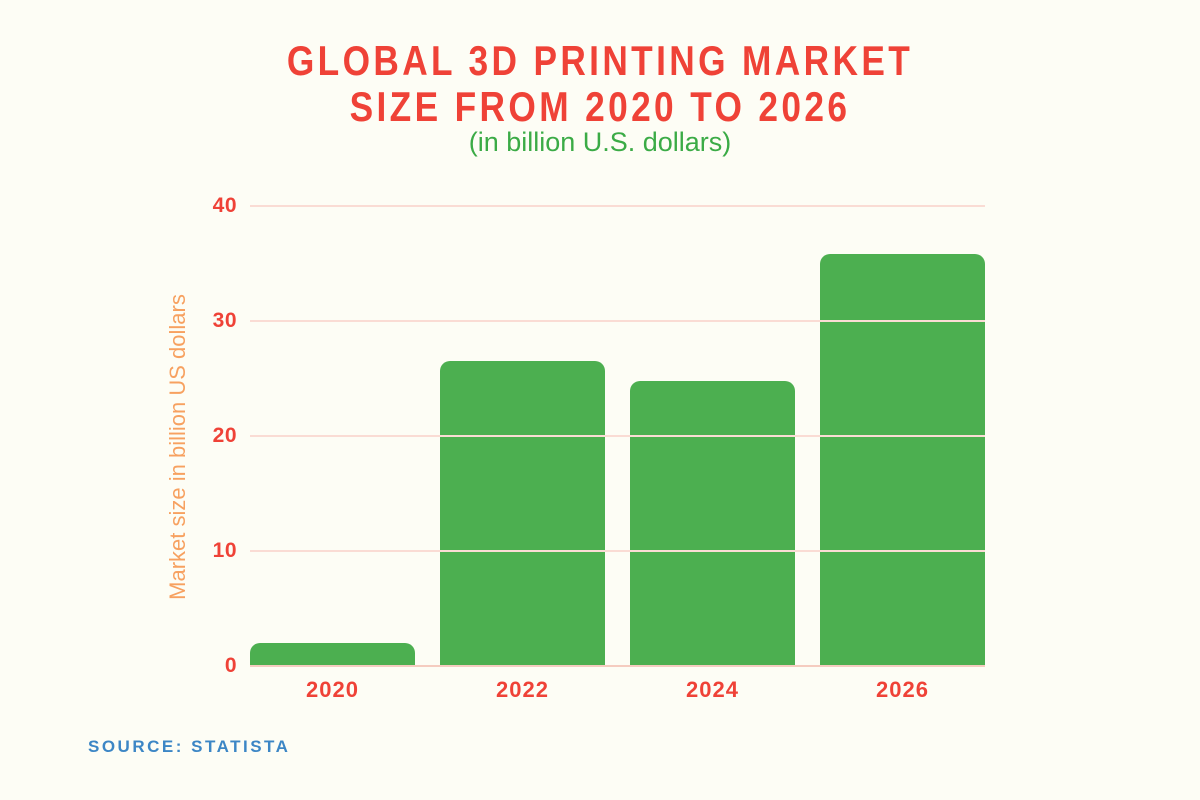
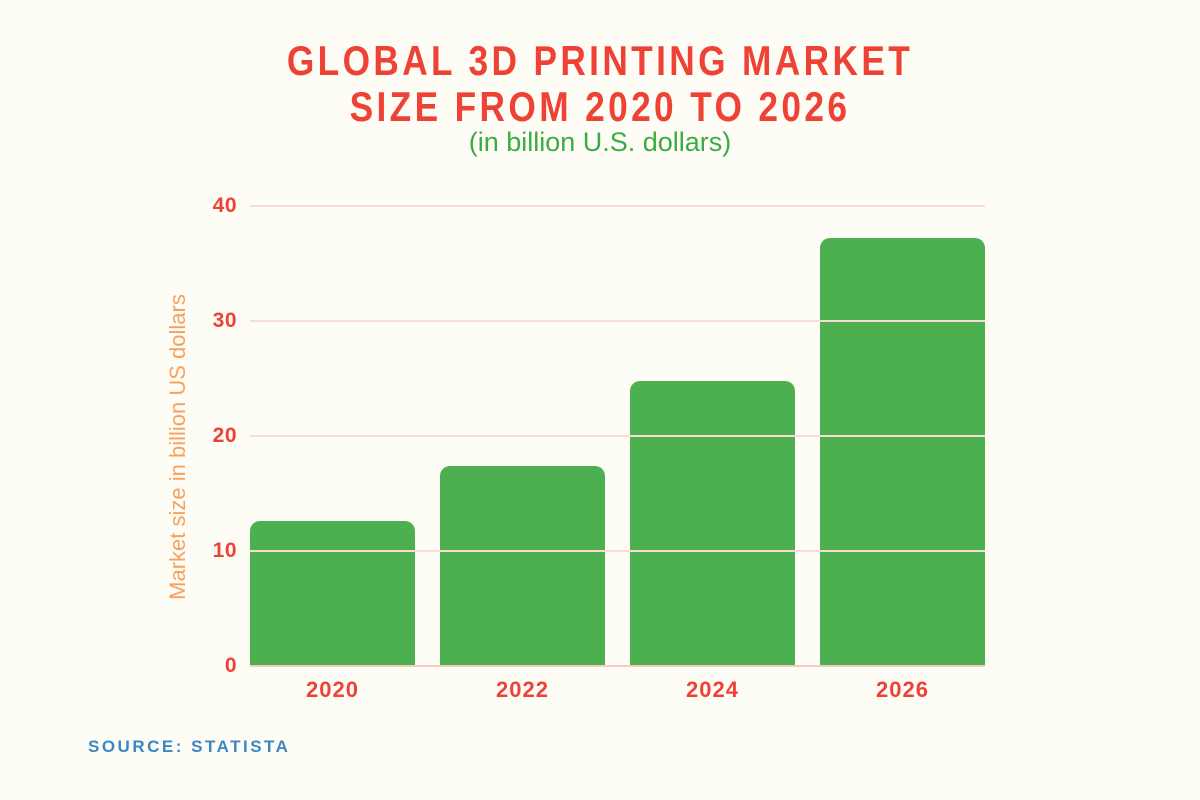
2020: 2.0 -> 12.6
2022: 26.5 -> 17.4
2026: 35.8 -> 37.2
